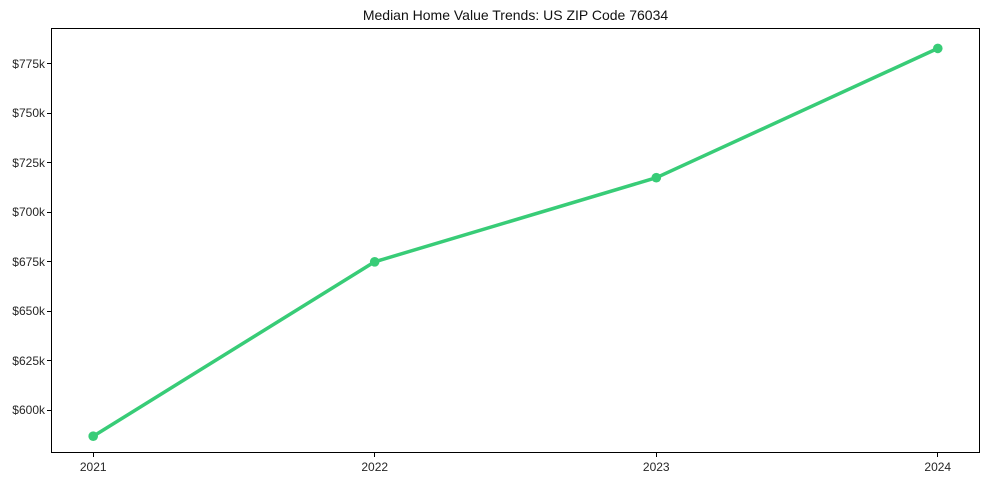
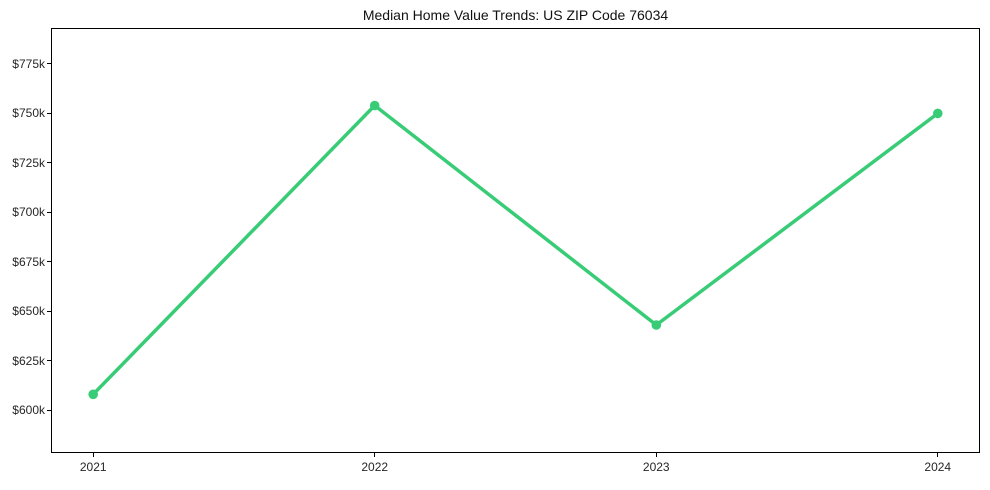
2021: $587k -> $608k
2022: $675k -> $754k
2023: $718k -> $643k
2024: $783k -> $750k
